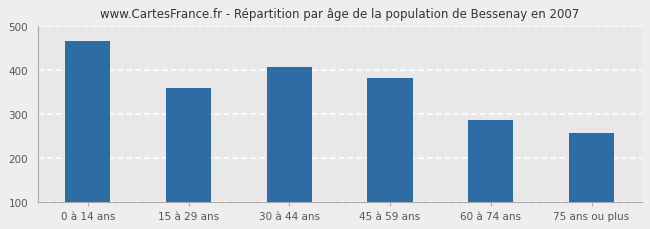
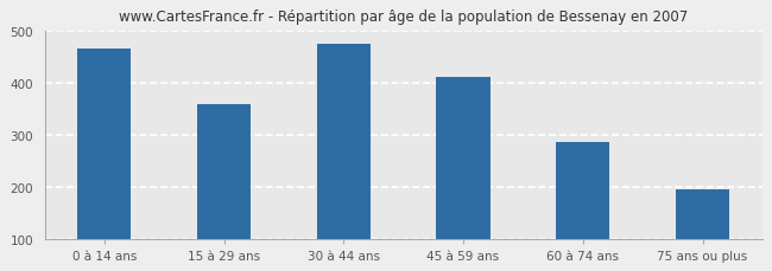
30 à 44 ans: 405 -> 474
45 à 59 ans: 380 -> 410
75 ans ou plus: 255 -> 195
